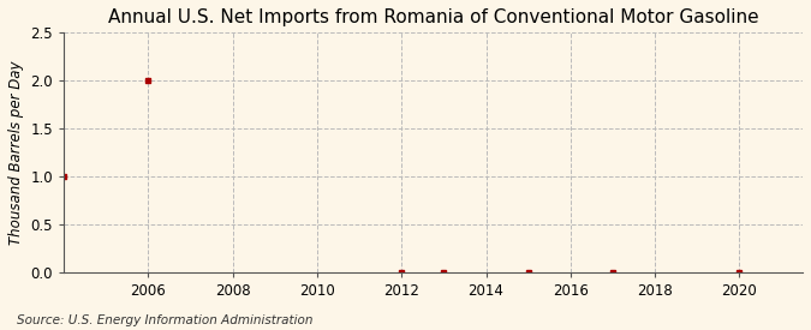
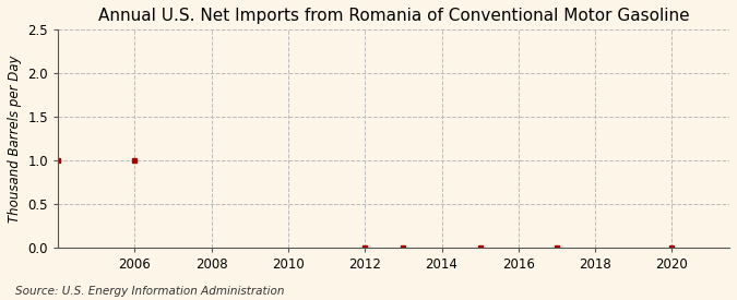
2006: 2 -> 1
